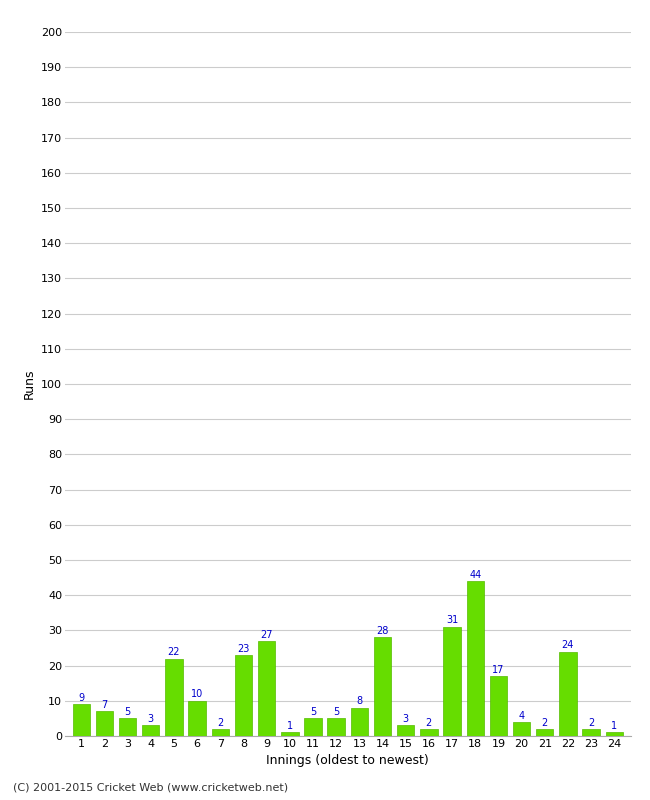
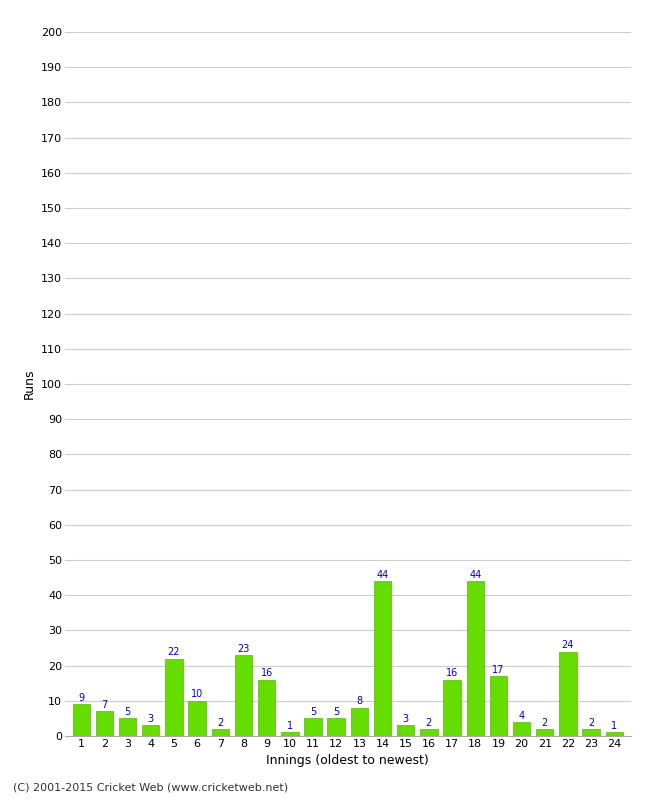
9: 27 -> 16
14: 28 -> 44
17: 31 -> 16
